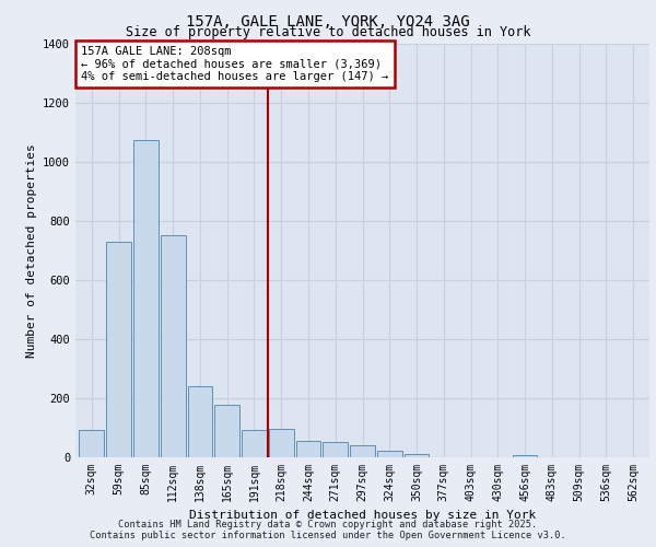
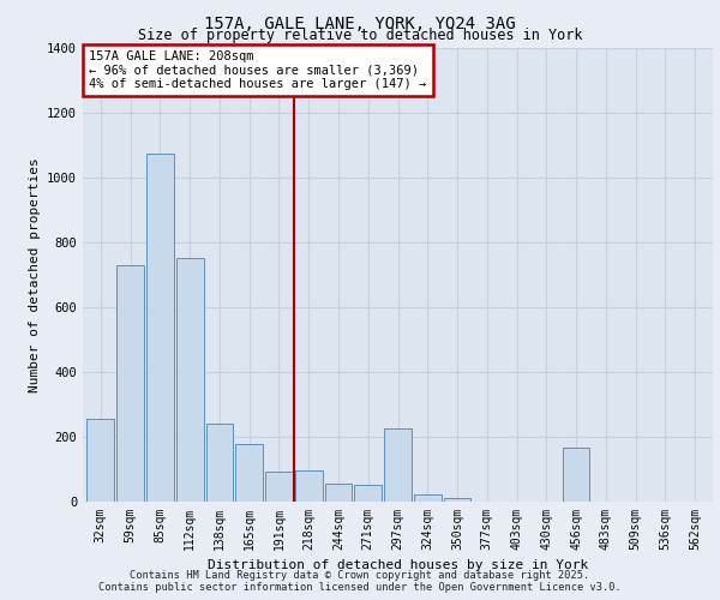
32sqm: 90 -> 255
297sqm: 40 -> 225
456sqm: 5 -> 165
